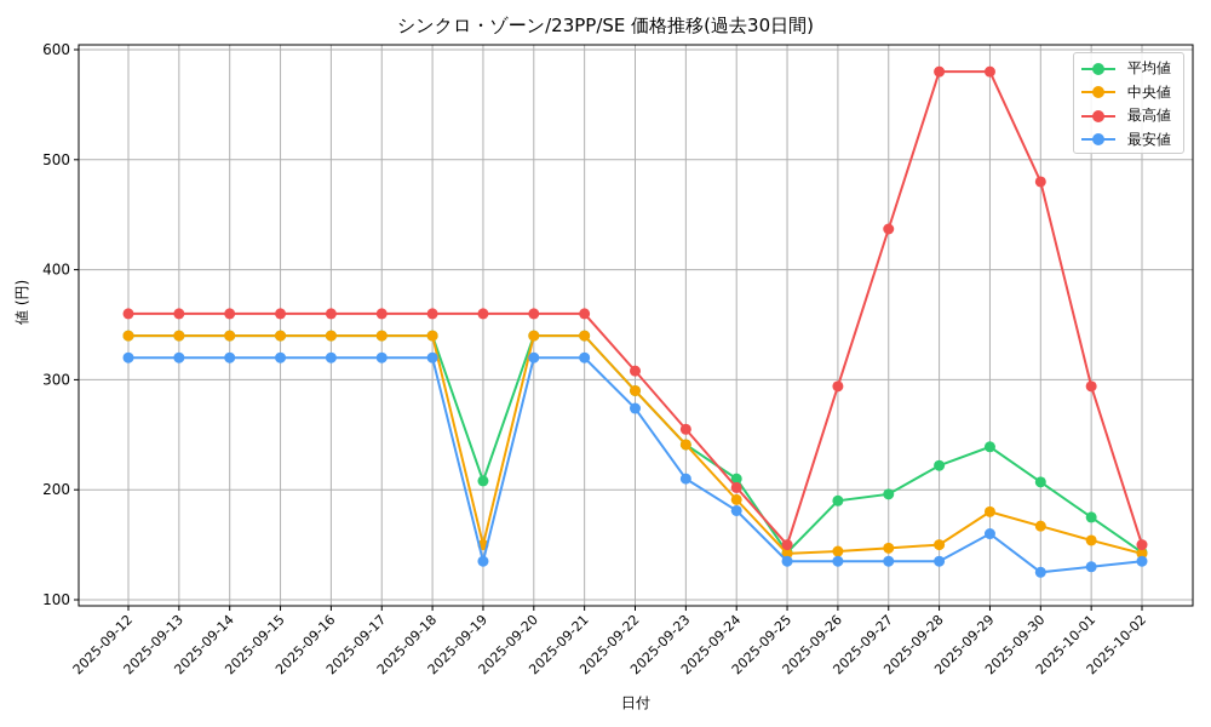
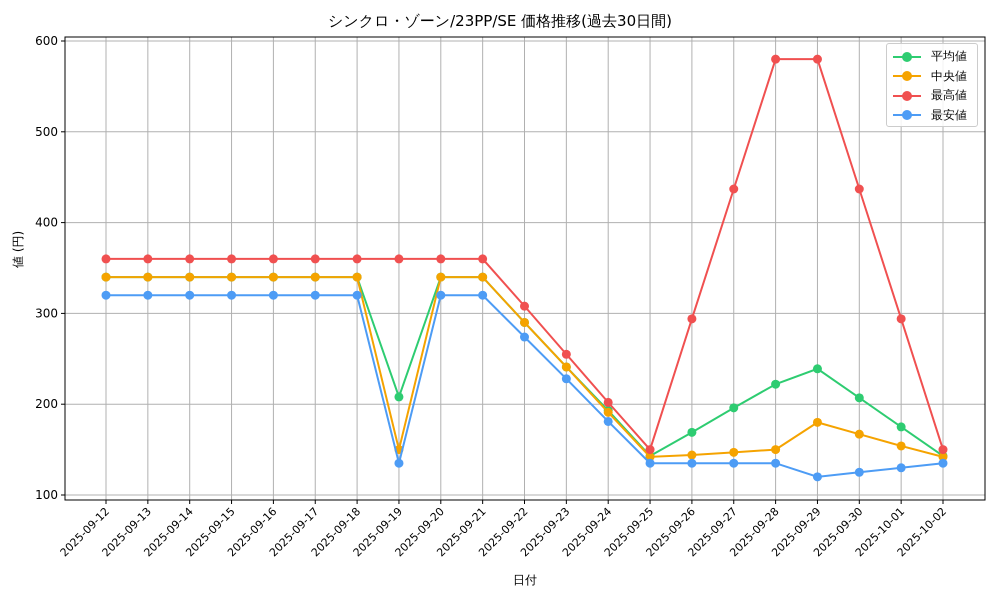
最安値/2025-09-23: 210 -> 230
平均値/2025-09-24: 210 -> 190
平均値/2025-09-26: 190 -> 170
最安値/2025-09-29: 160 -> 120
最高値/2025-09-30: 480 -> 440
